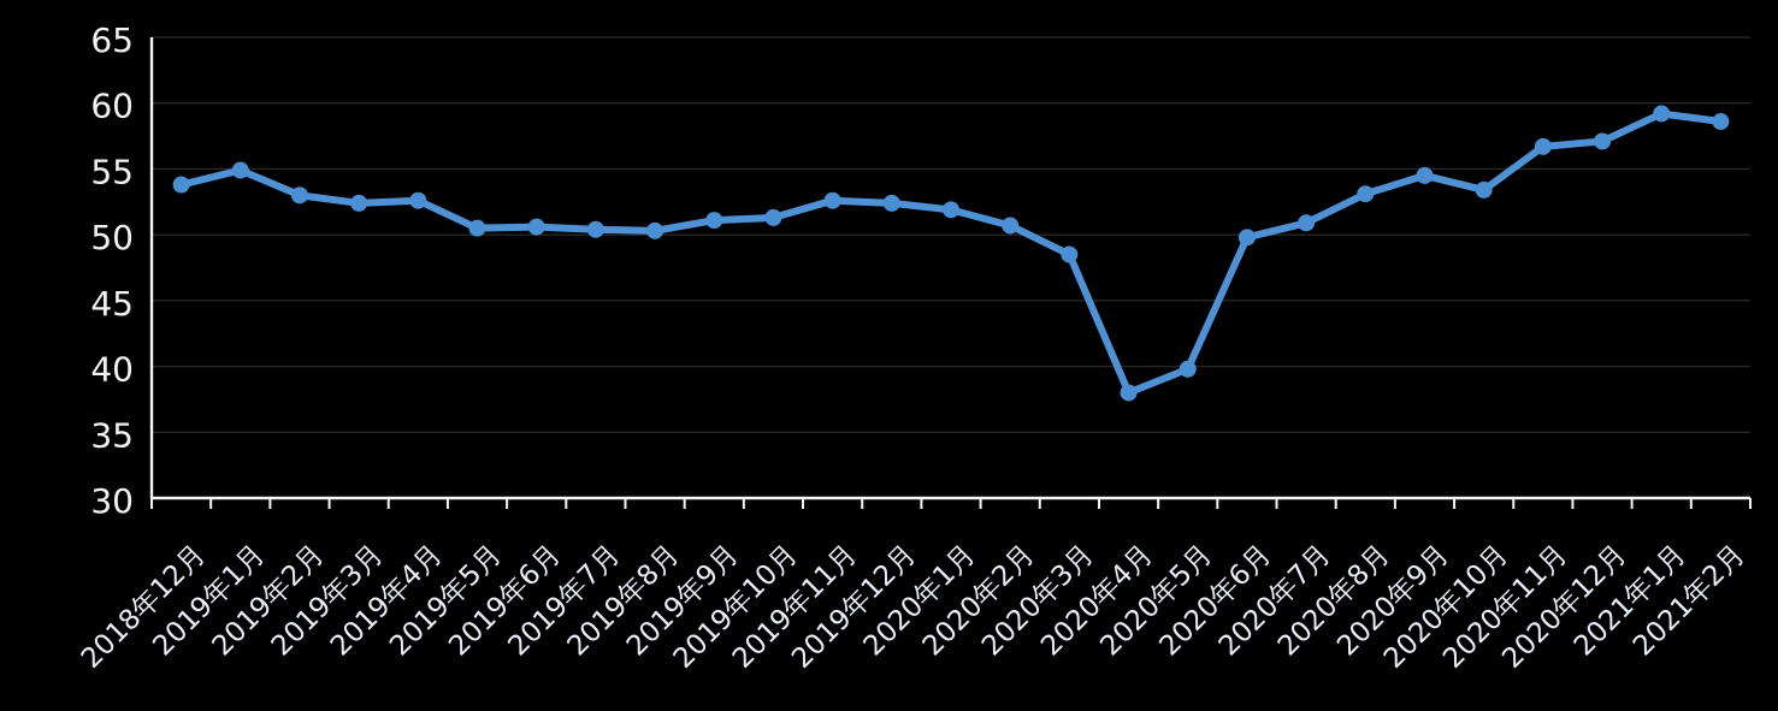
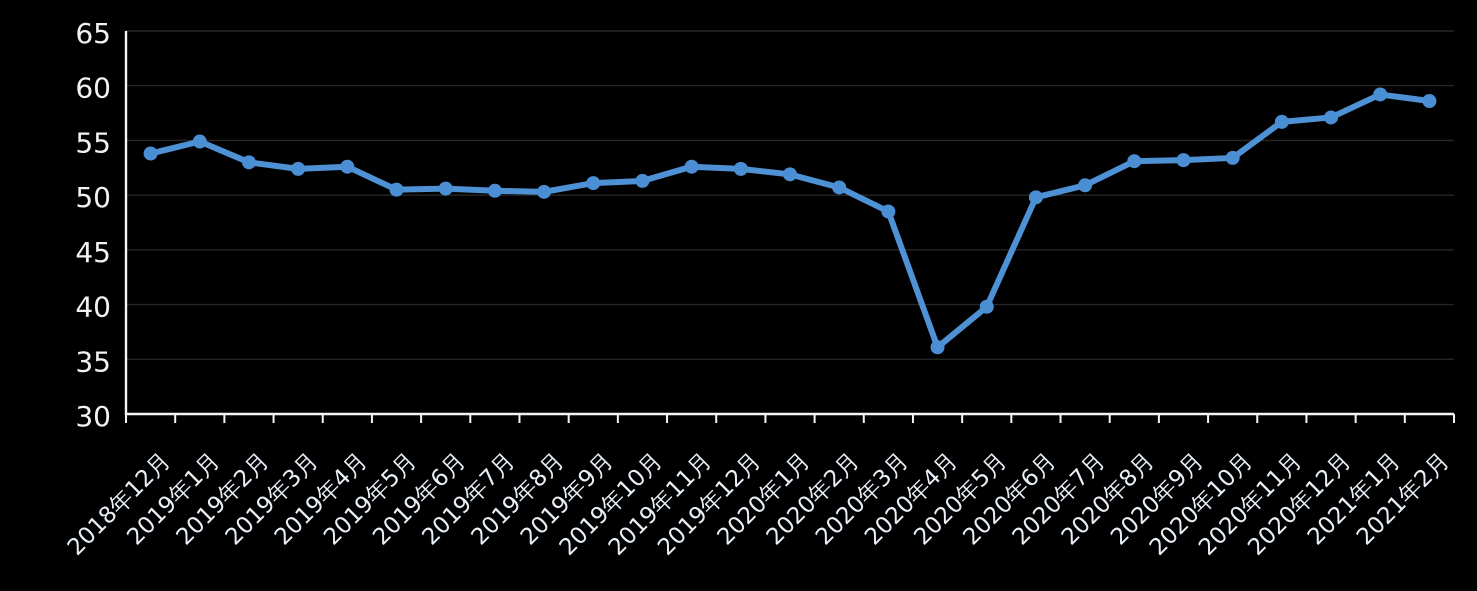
2020年4月: 38.0 -> 36.1
2020年9月: 54.5 -> 53.2
